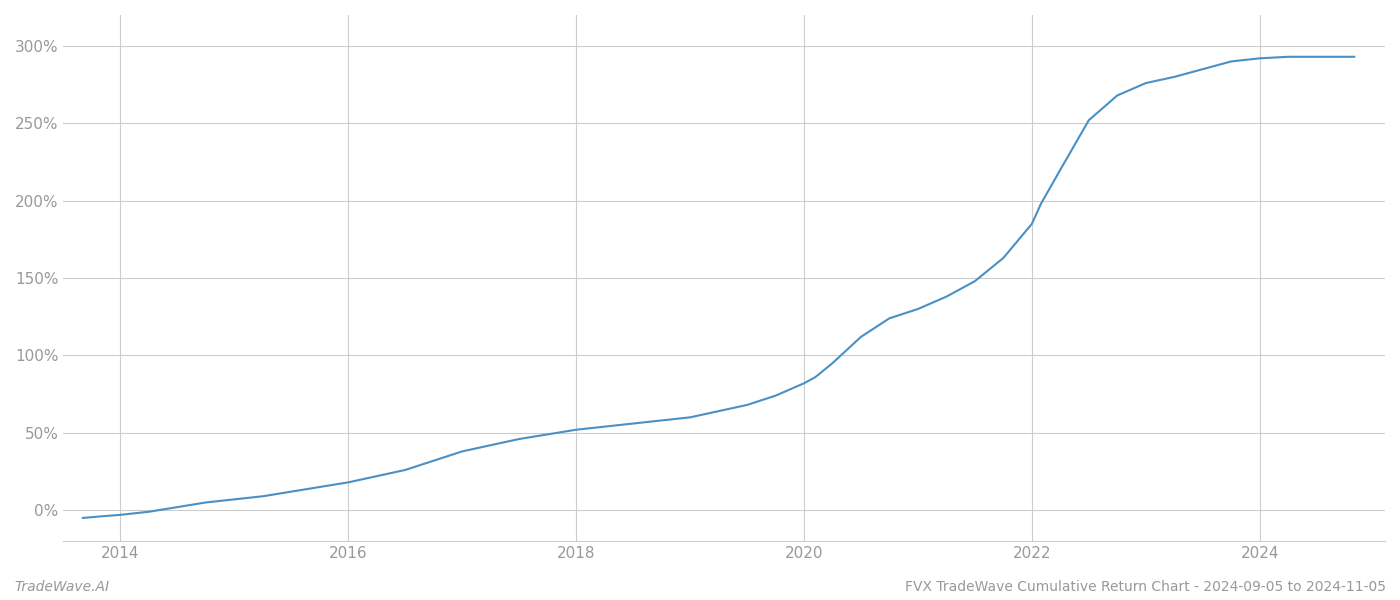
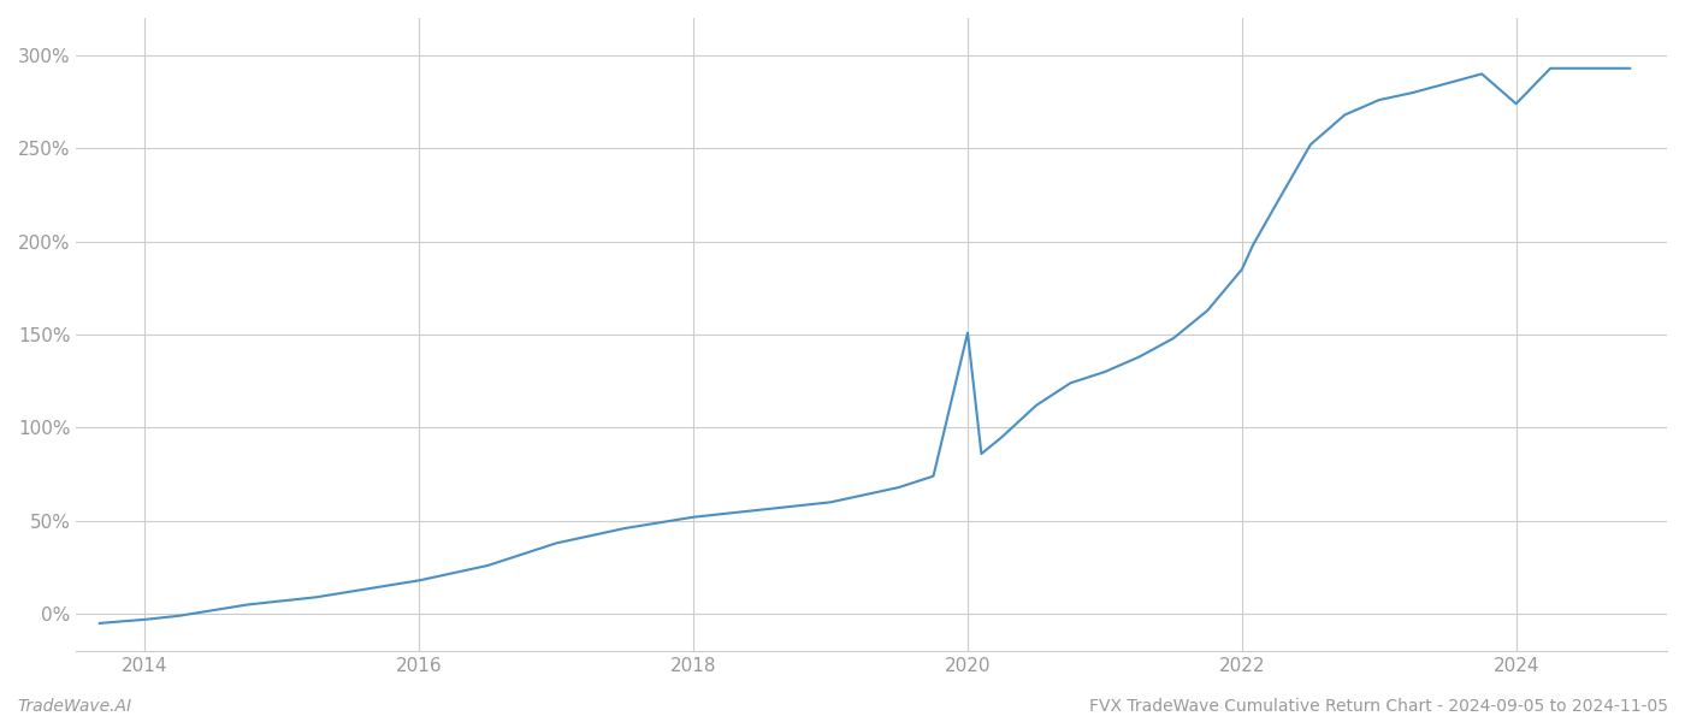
2020: 82% -> 151%
2024: 292% -> 274%
